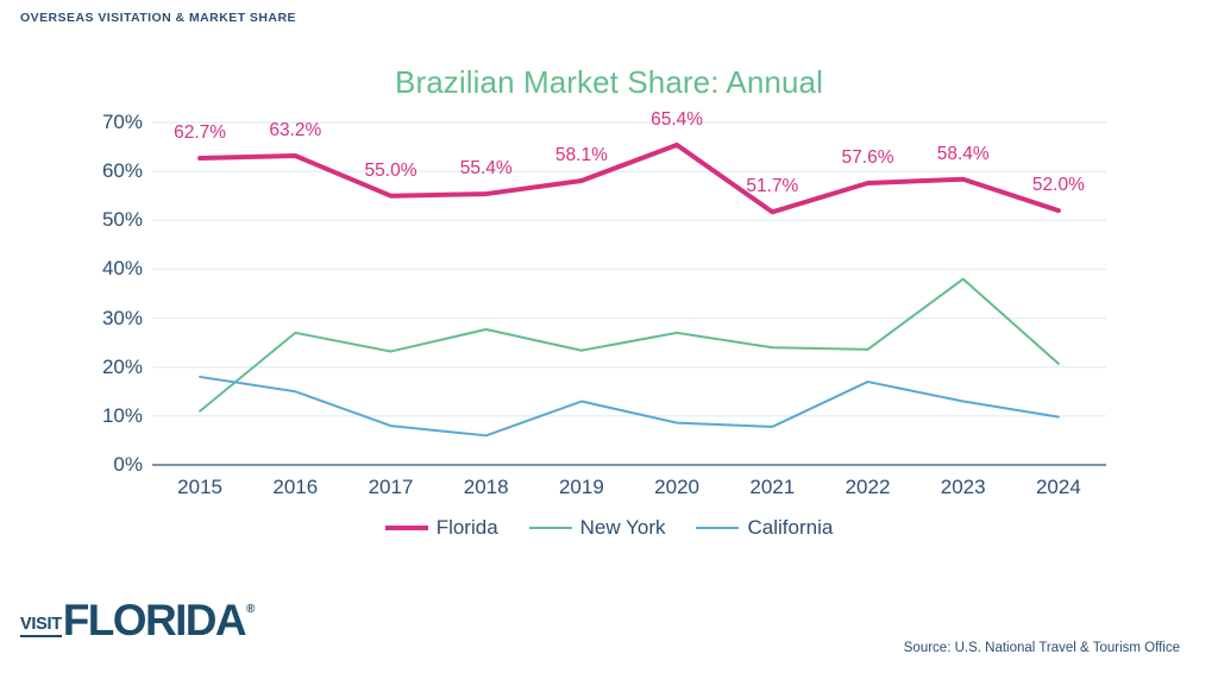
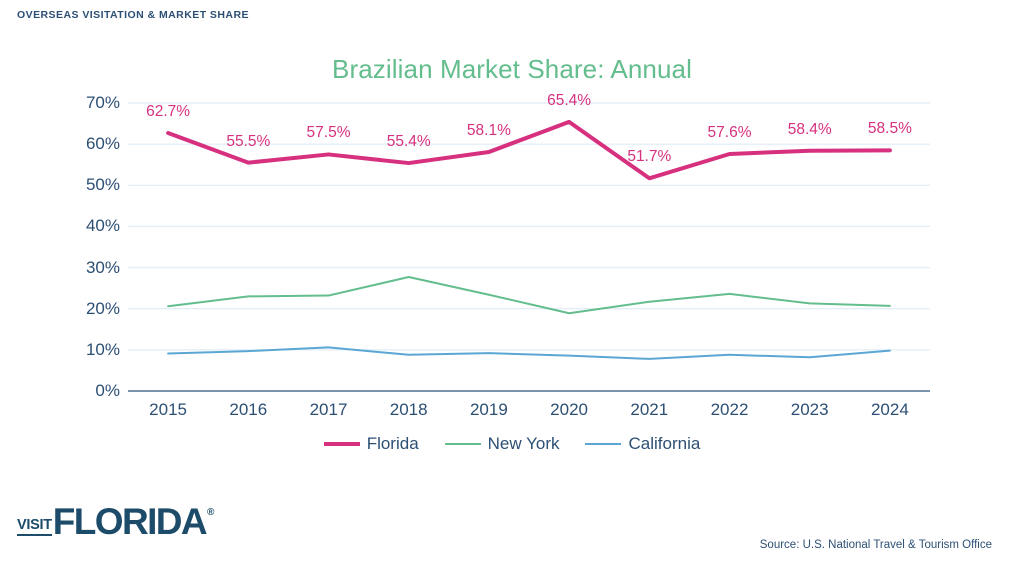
New York/2015: 11% -> 21%
California/2015: 18% -> 9%
Florida/2016: 63.2% -> 55.5%
New York/2016: 27% -> 23%
California/2016: 15% -> 10%
Florida/2017: 55.0% -> 57.5%
California/2017: 8% -> 11%
California/2018: 6% -> 9%
California/2019: 13% -> 9%
New York/2020: 27% -> 19%
New York/2021: 24% -> 22%
California/2022: 17% -> 9%
New York/2023: 38% -> 21%
California/2023: 13% -> 8%
Florida/2024: 52.0% -> 58.5%
